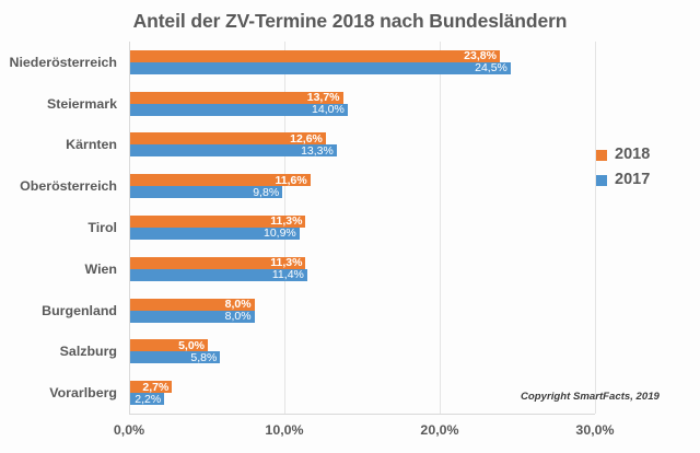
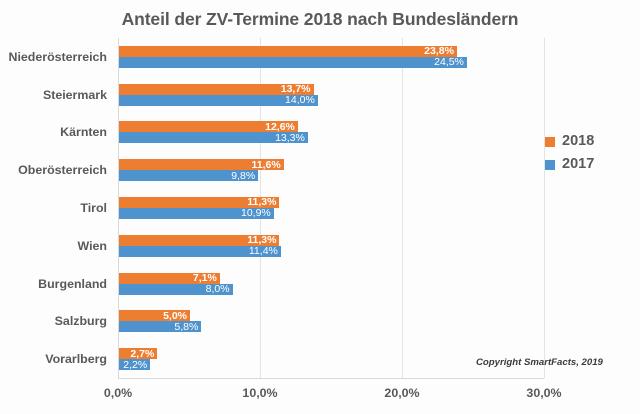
2018/Burgenland: 8,0% -> 7,1%
